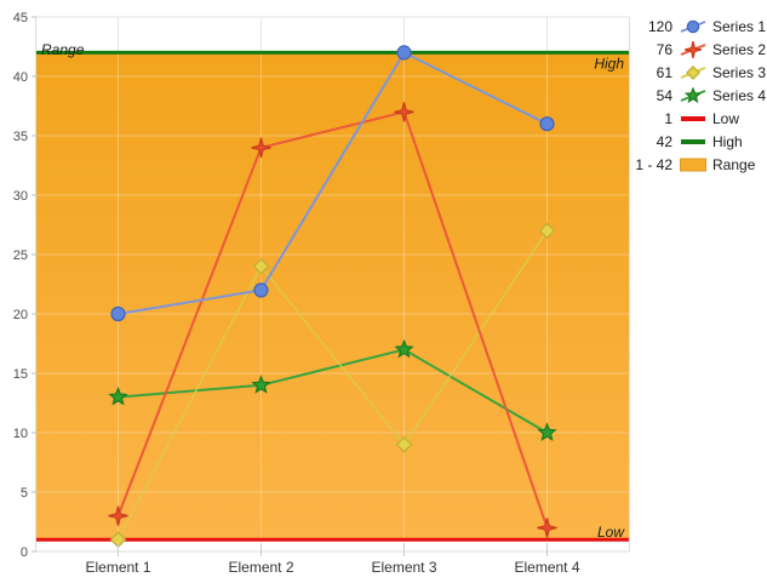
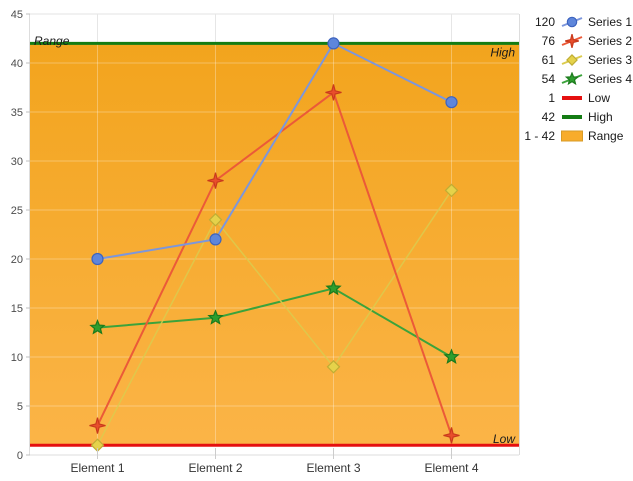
Series 2/Element 2: 34 -> 28
